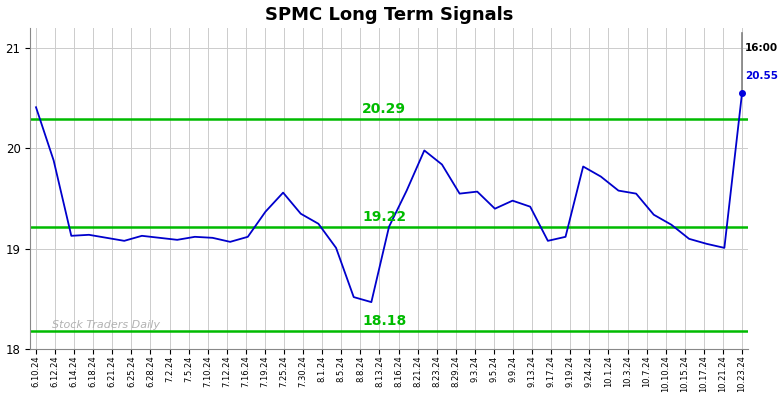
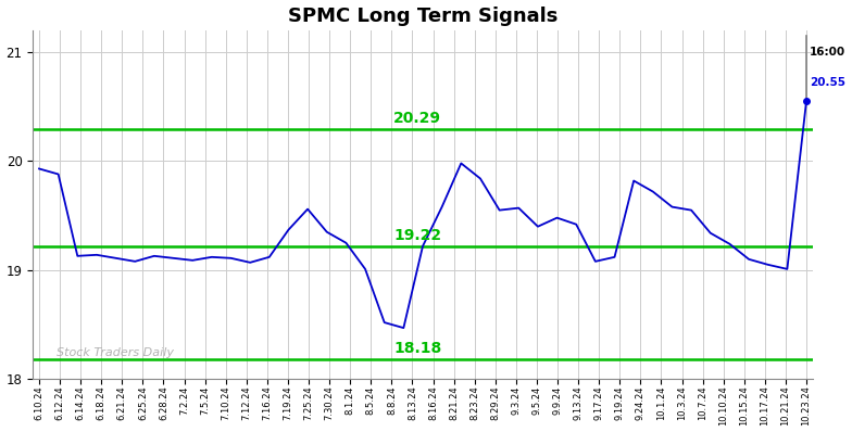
6.10.24: 20.41 -> 19.93
